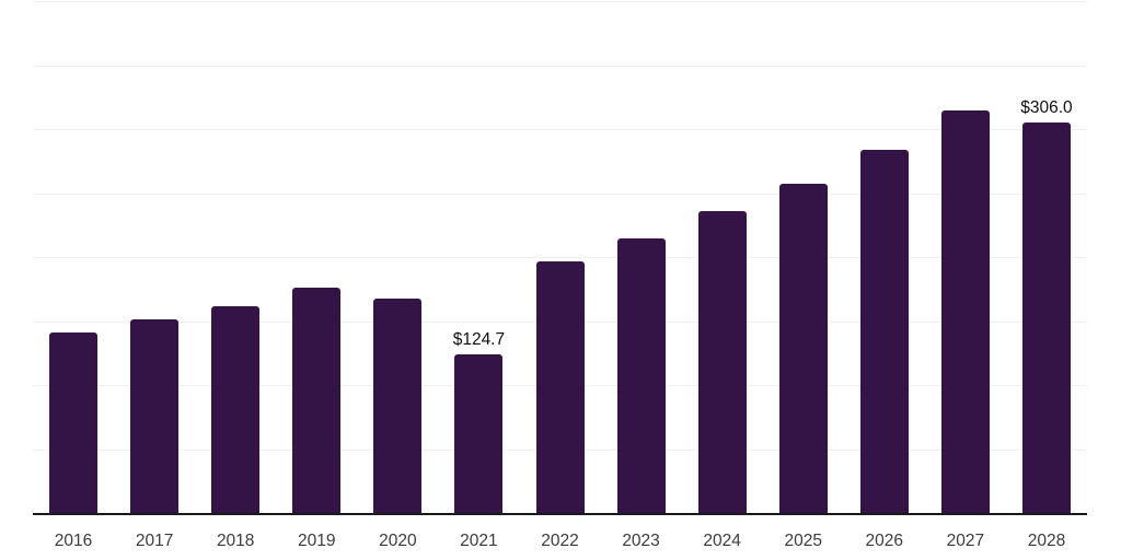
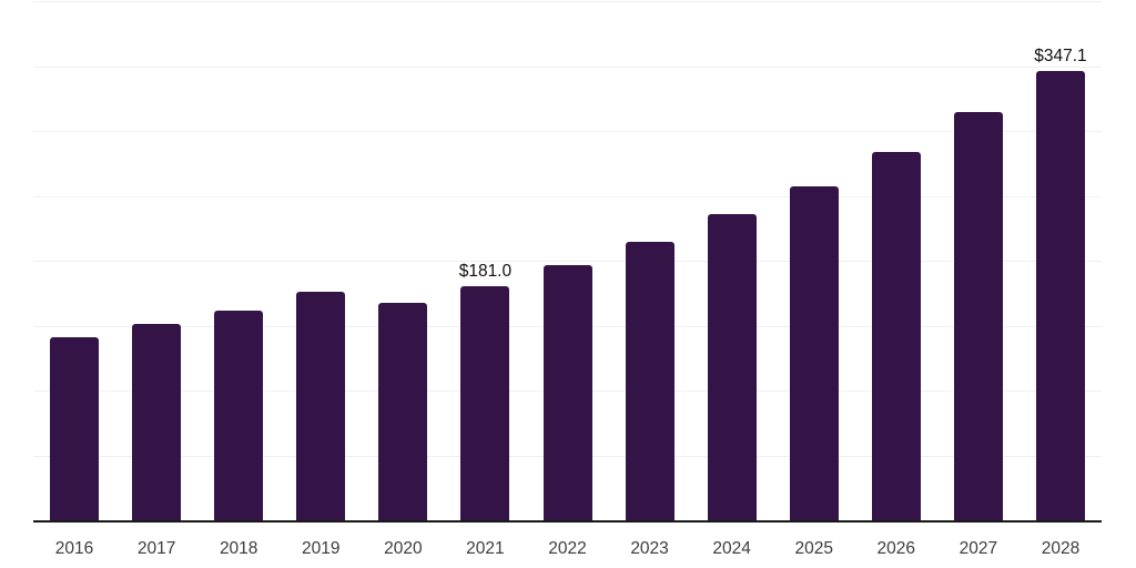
2021: $124.7 -> $181.0
2028: $306.0 -> $347.1
